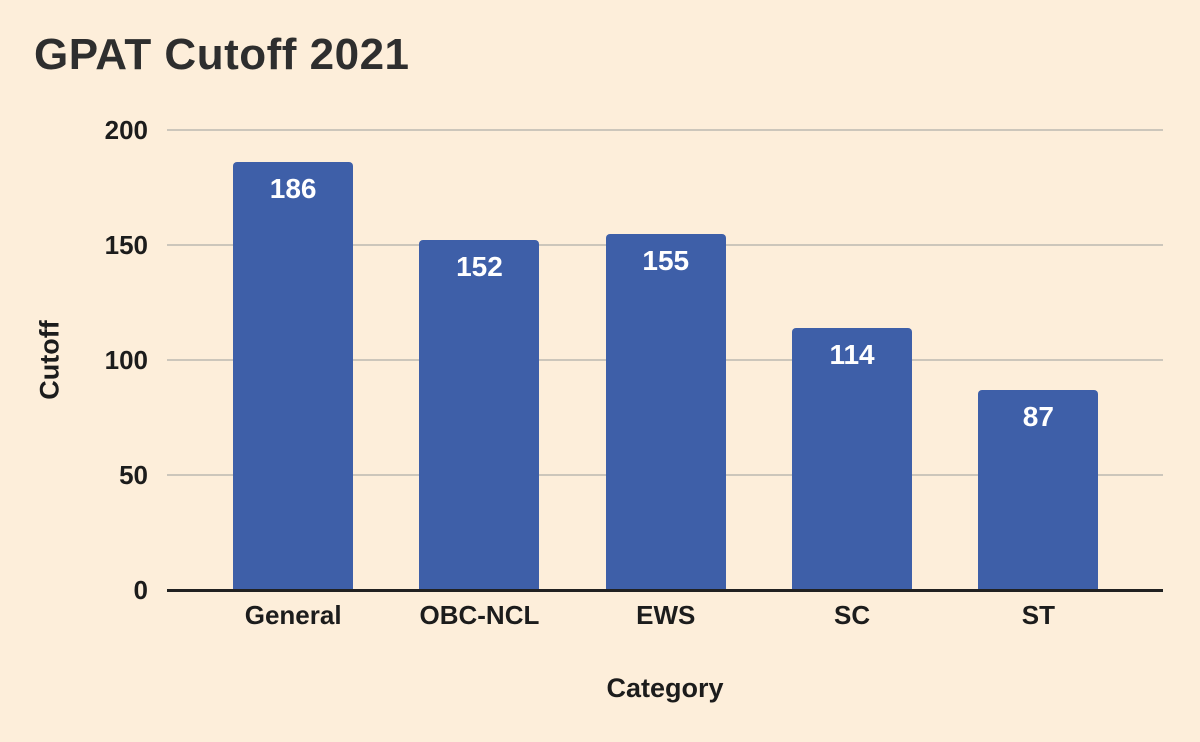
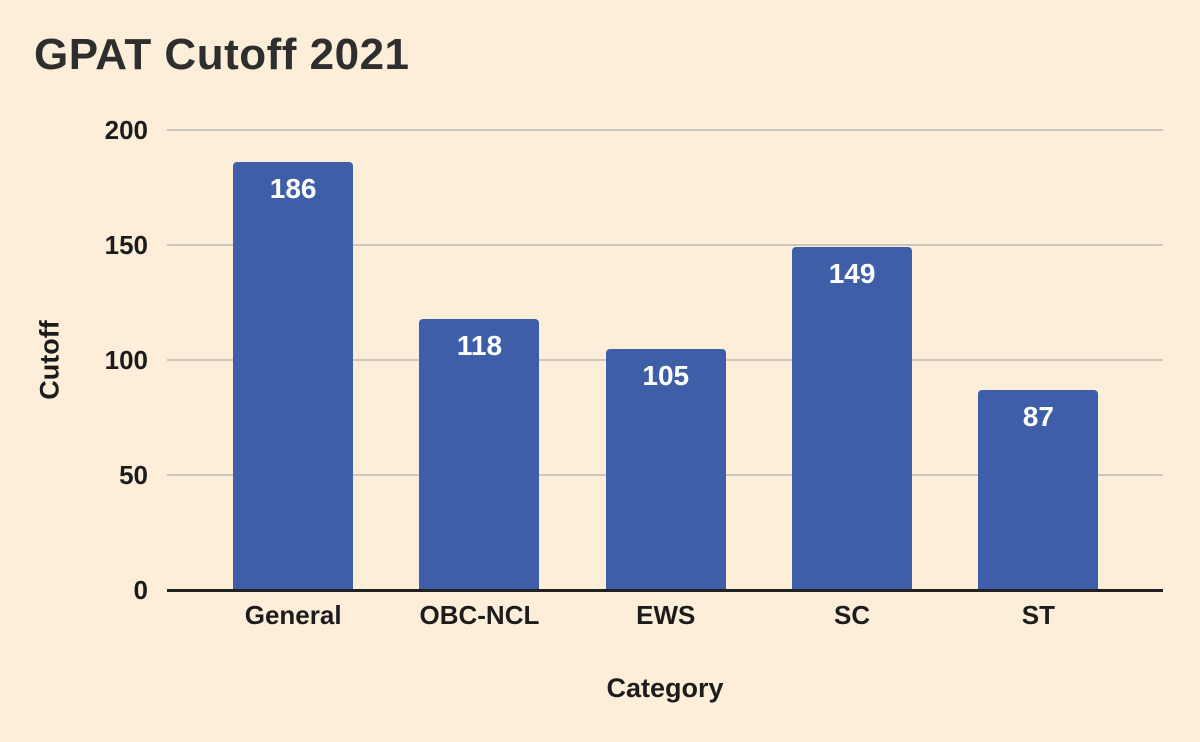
OBC-NCL: 152 -> 118
EWS: 155 -> 105
SC: 114 -> 149
